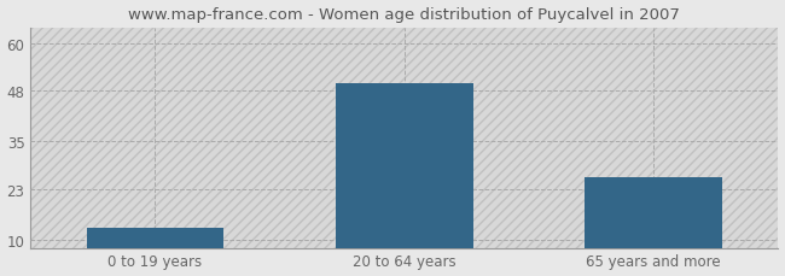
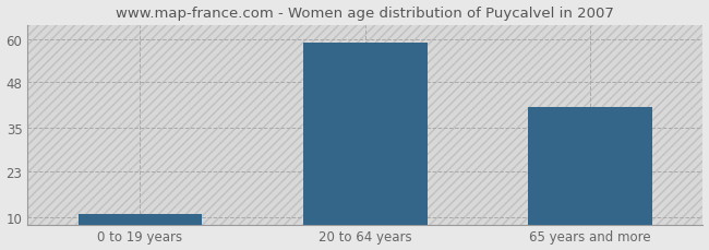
0 to 19 years: 13 -> 11
20 to 64 years: 50 -> 59
65 years and more: 26 -> 41
